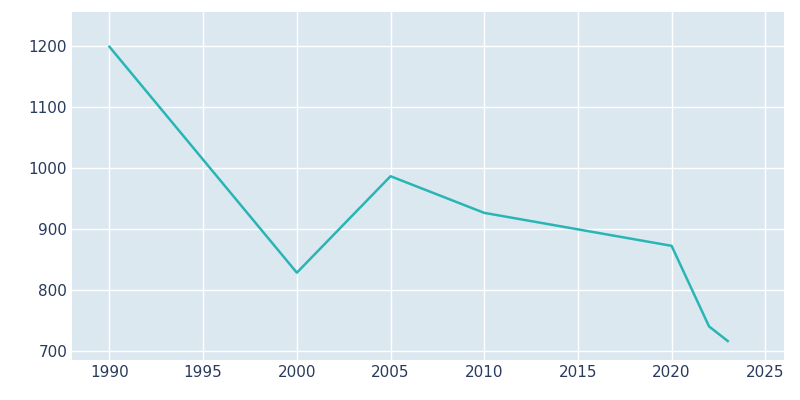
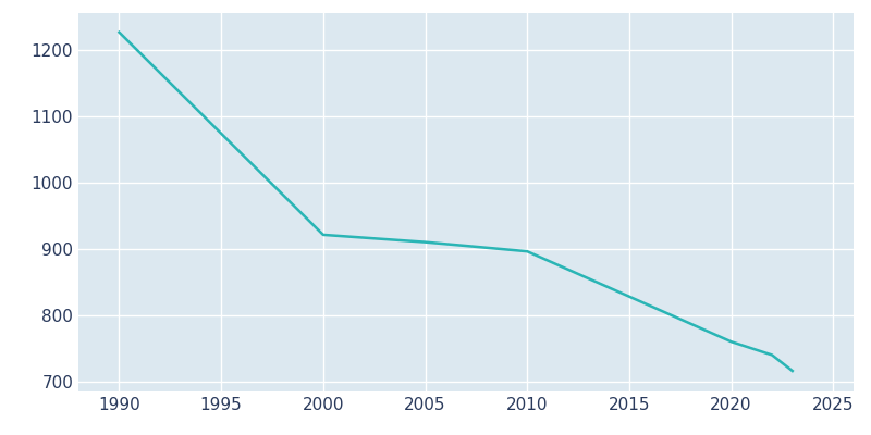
1990: 1198 -> 1226
2000: 828 -> 921
2005: 986 -> 910
2010: 926 -> 896
2020: 872 -> 760
